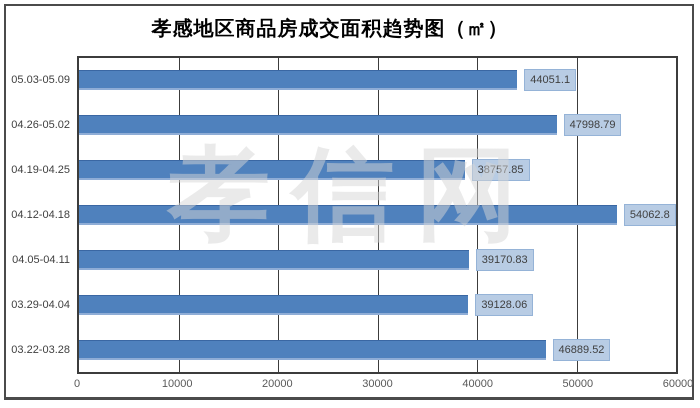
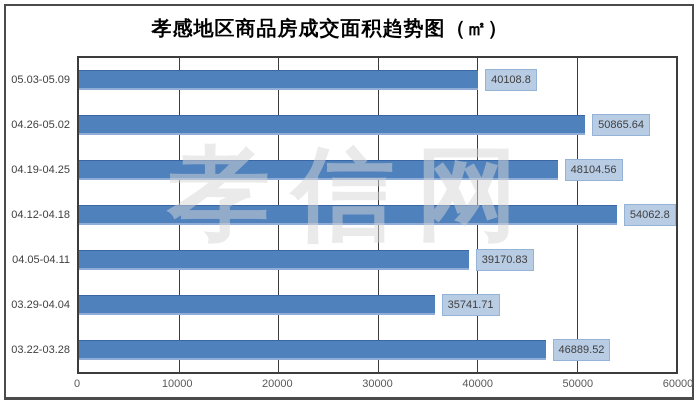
05.03-05.09: 44051.1 -> 40108.8
04.26-05.02: 47998.79 -> 50865.64
04.19-04.25: 38757.85 -> 48104.56
03.29-04.04: 39128.06 -> 35741.71
